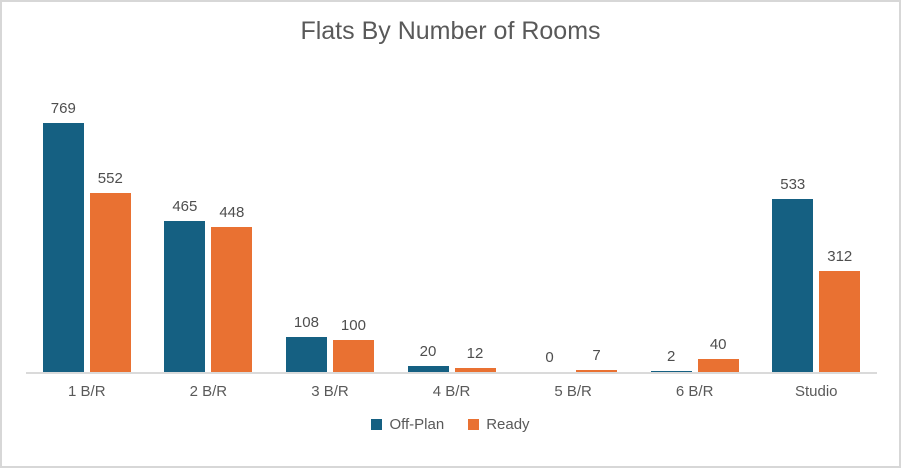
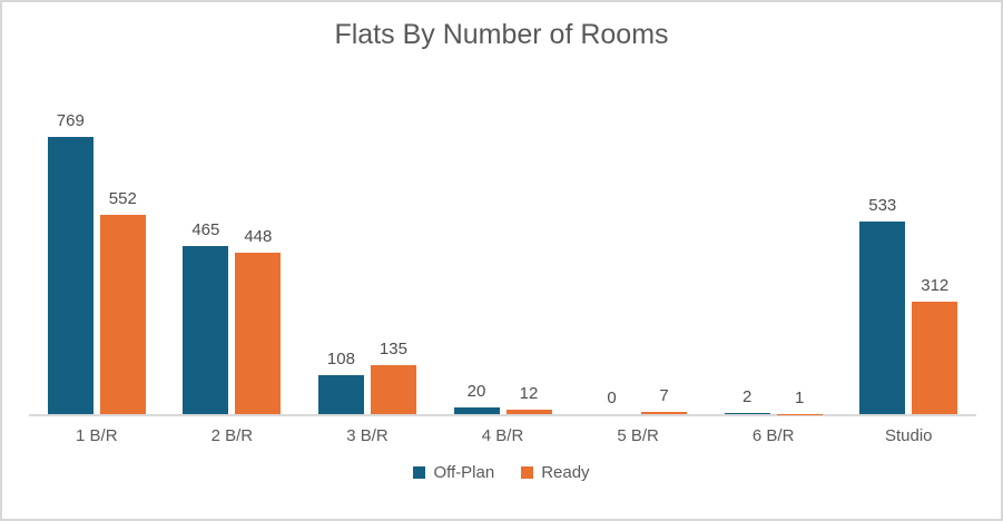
Ready/3 B/R: 100 -> 135
Ready/6 B/R: 40 -> 1
